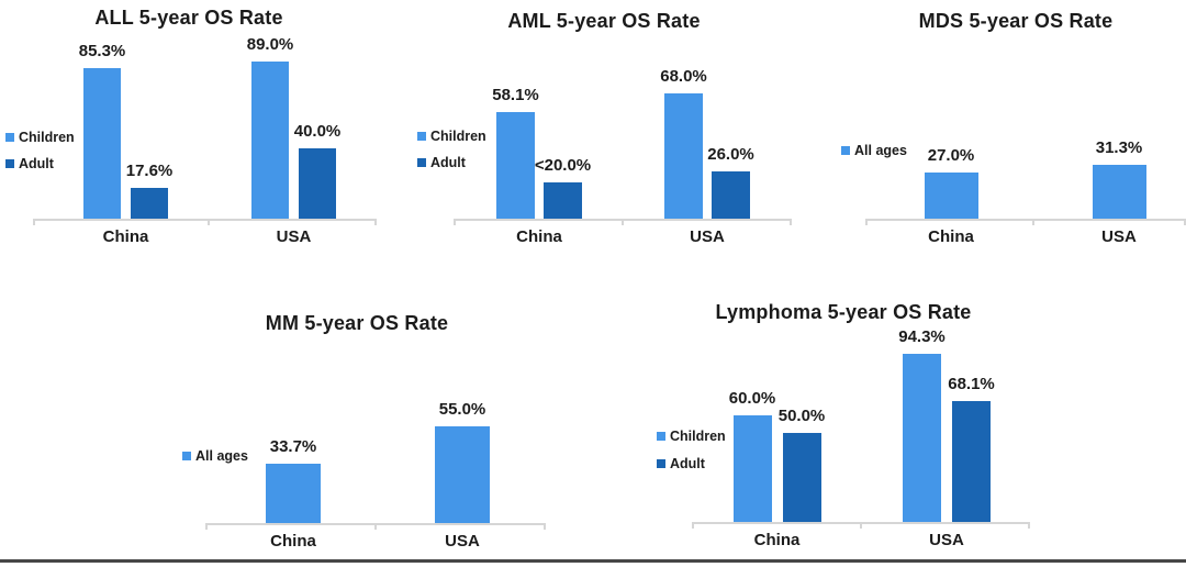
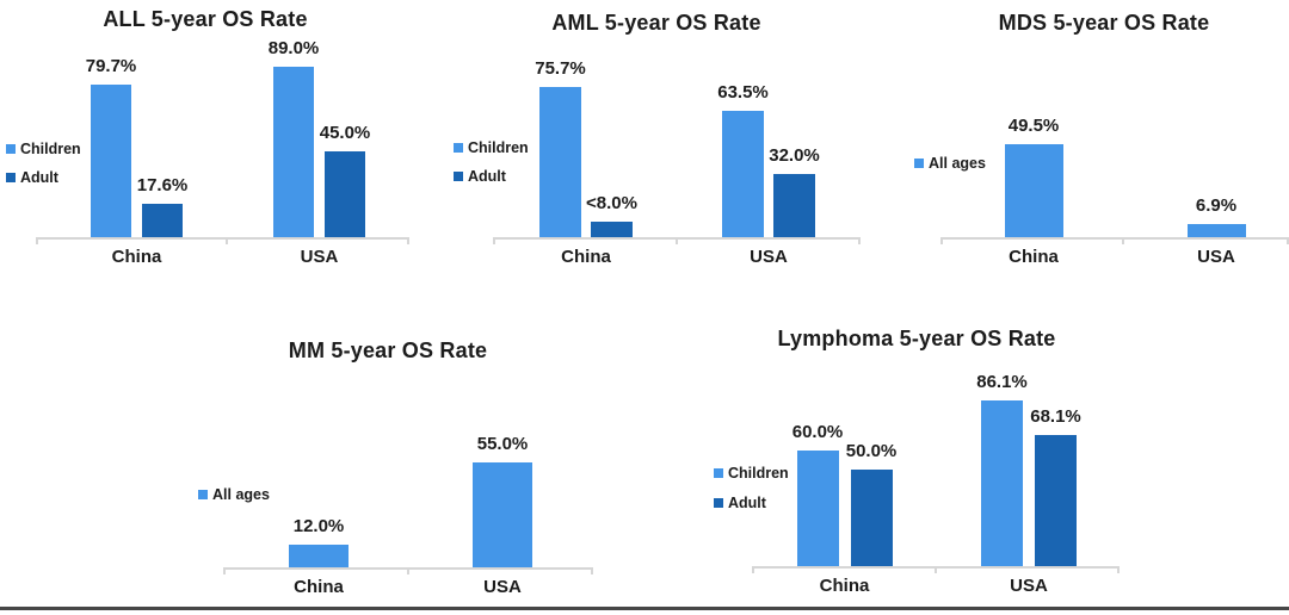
ALL 5-year OS Rate/Children/China: 85.3% -> 79.7%
ALL 5-year OS Rate/Adult/USA: 40.0% -> 45.0%
AML 5-year OS Rate/Children/China: 58.1% -> 75.7%
AML 5-year OS Rate/Adult/China: 20.0 -> 8.0
AML 5-year OS Rate/Children/USA: 68.0% -> 63.5%
AML 5-year OS Rate/Adult/USA: 26.0% -> 32.0%
MDS 5-year OS Rate/China: 27.0% -> 49.5%
MDS 5-year OS Rate/USA: 31.3% -> 6.9%
MM 5-year OS Rate/China: 33.7% -> 12.0%
Lymphoma 5-year OS Rate/Children/USA: 94.3% -> 86.1%
